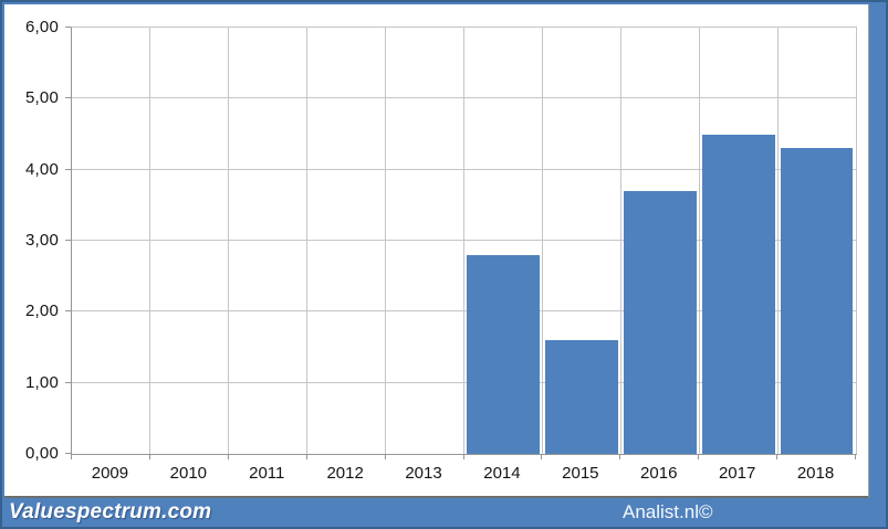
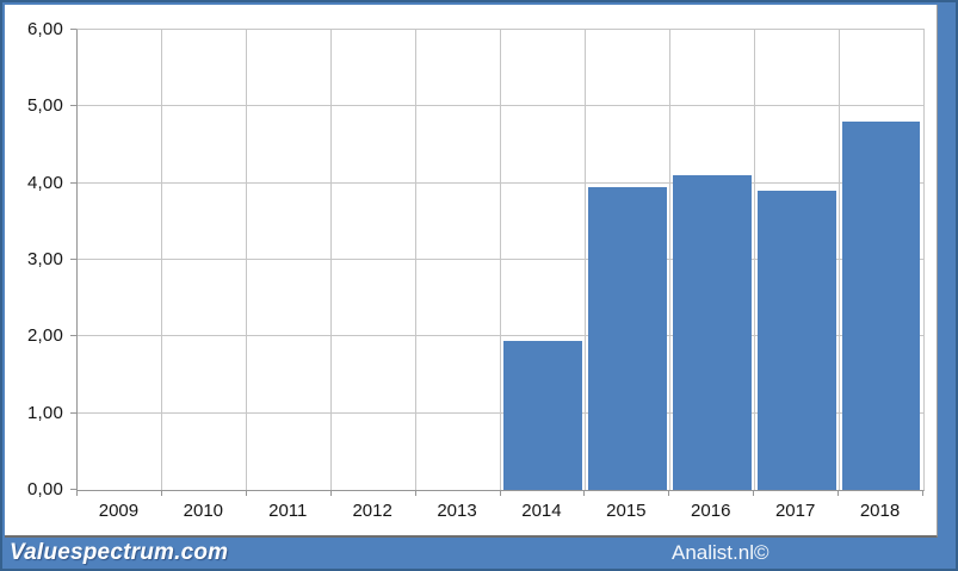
2014: 2,8 -> 1,9
2015: 1,6 -> 4,0
2016: 3,7 -> 4,1
2017: 4,5 -> 3,9
2018: 4,3 -> 4,8
